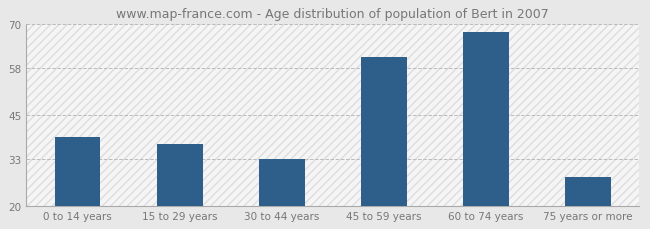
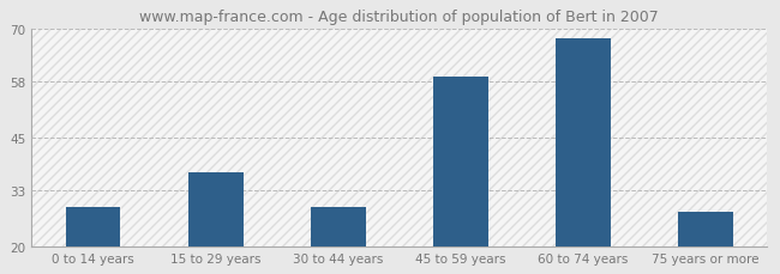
0 to 14 years: 39 -> 29
30 to 44 years: 33 -> 29
45 to 59 years: 61 -> 59
